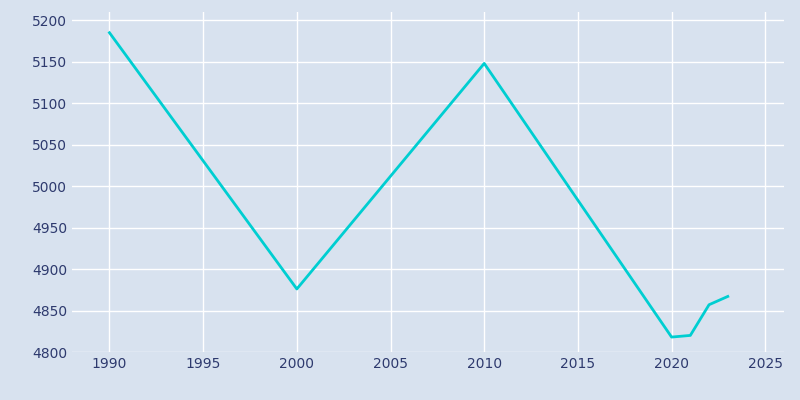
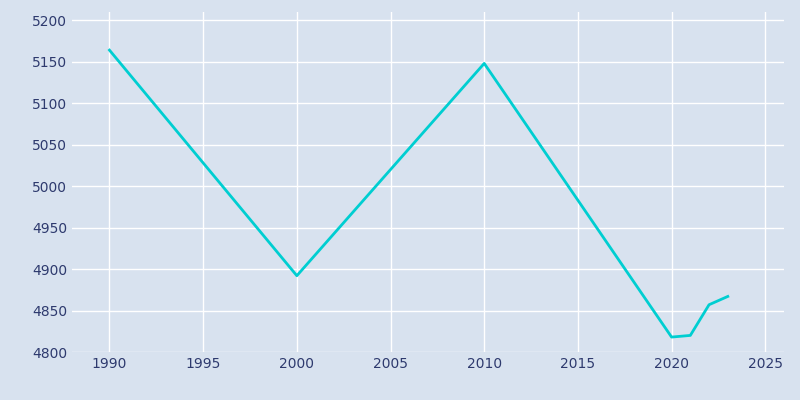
1990: 5185 -> 5164
2000: 4876 -> 4892
